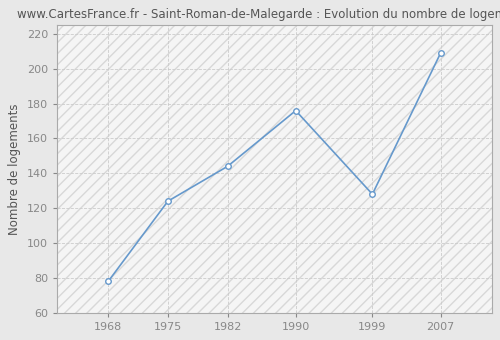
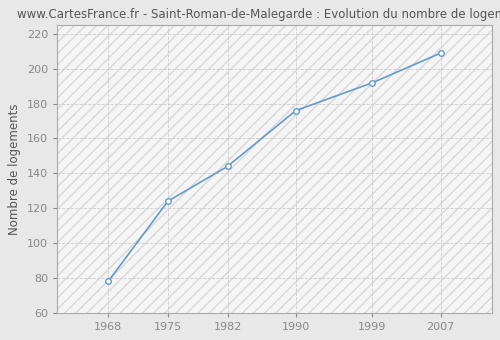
1999: 128 -> 192
